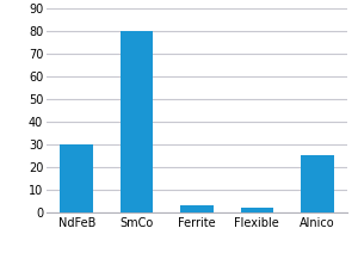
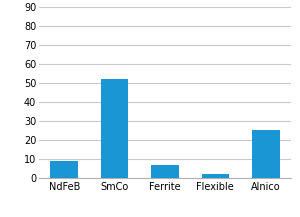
NdFeB: 30 -> 9
SmCo: 80 -> 52
Ferrite: 3 -> 7
